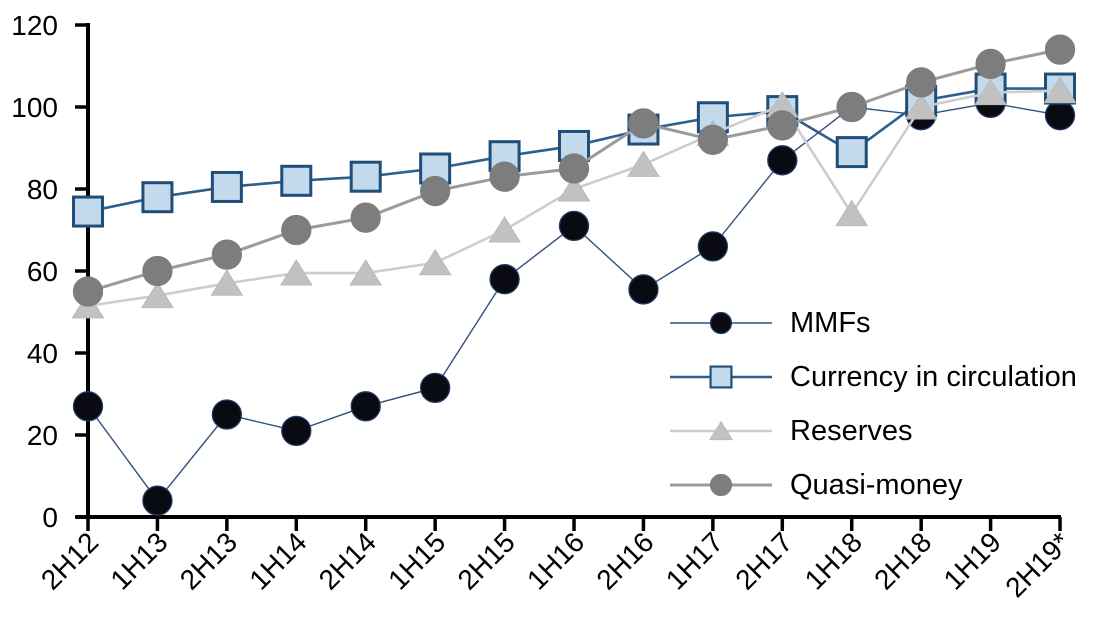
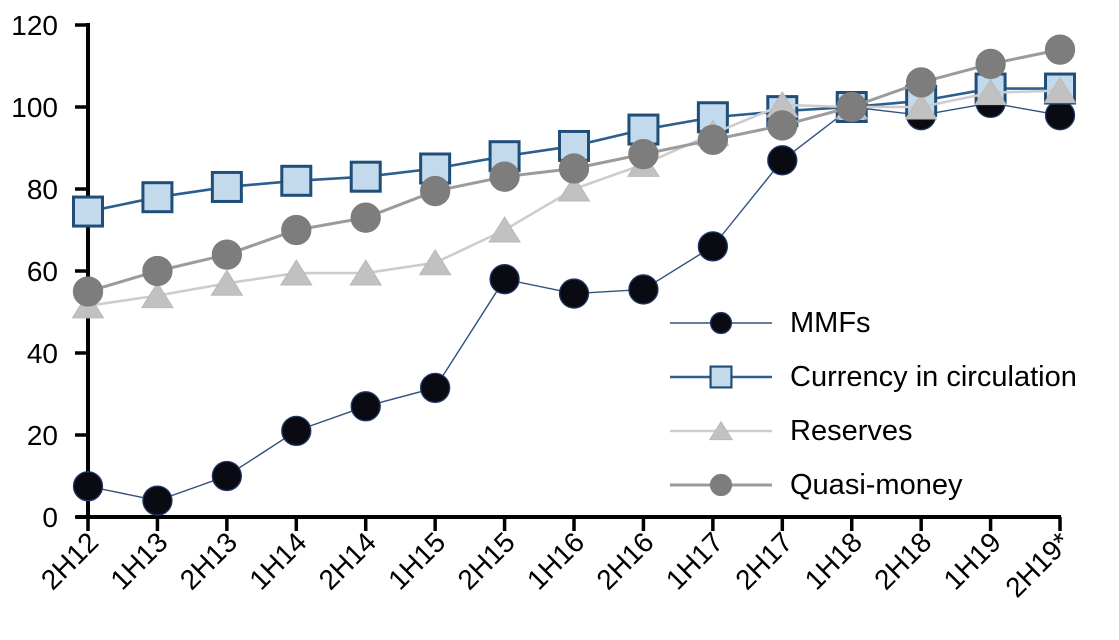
MMFs/2H12: 27 -> 8
MMFs/2H13: 25 -> 10
MMFs/1H16: 71 -> 54
Quasi-money/2H16: 96 -> 88
Currency in circulation/1H18: 89 -> 100
Reserves/1H18: 74 -> 100
